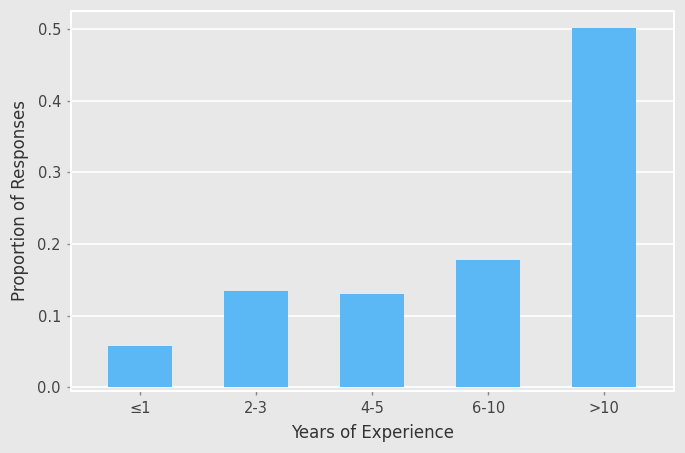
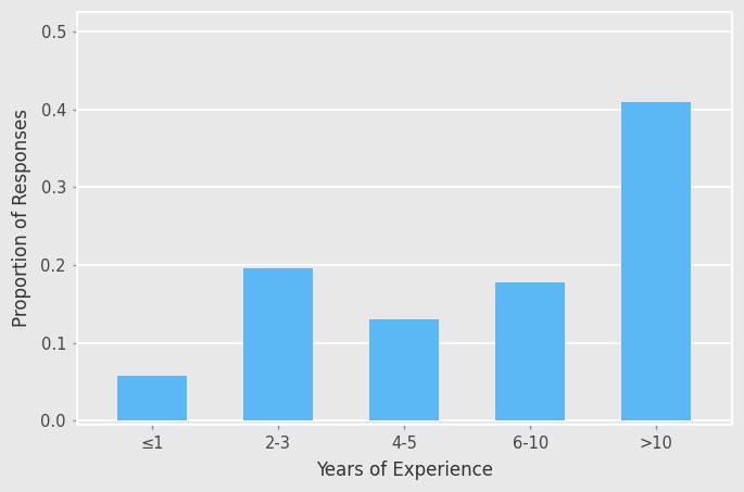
2-3: 0.135 -> 0.196
>10: 0.501 -> 0.410
